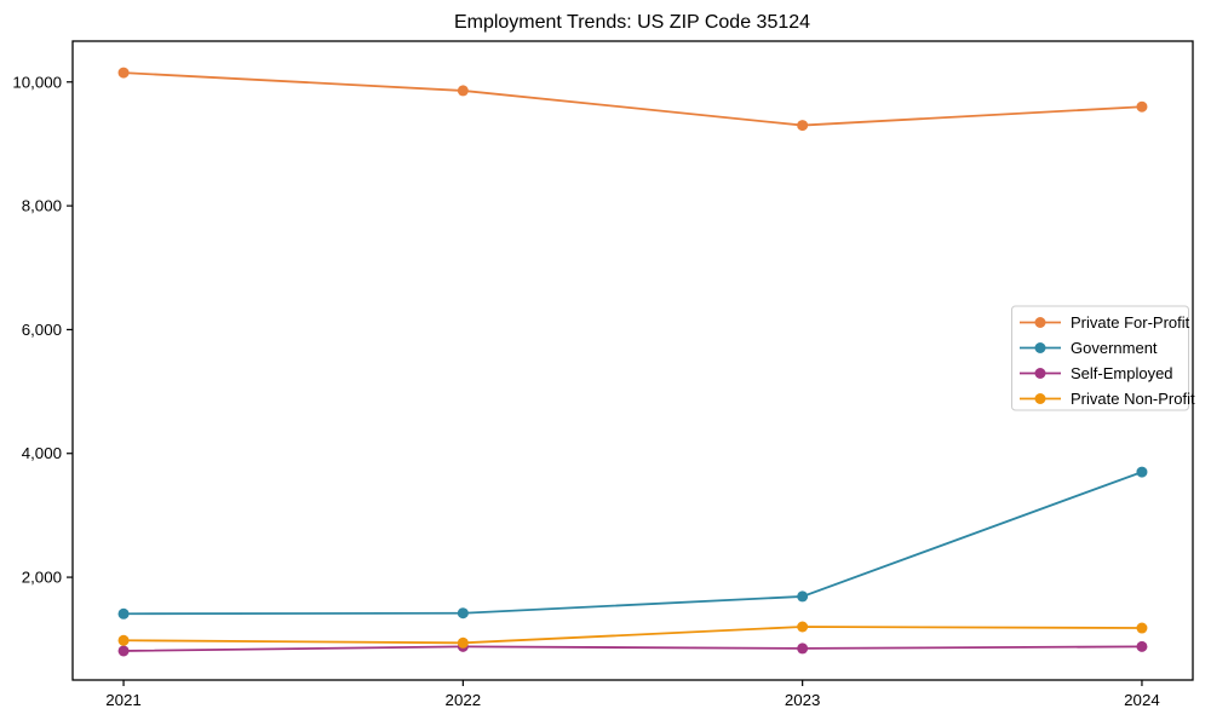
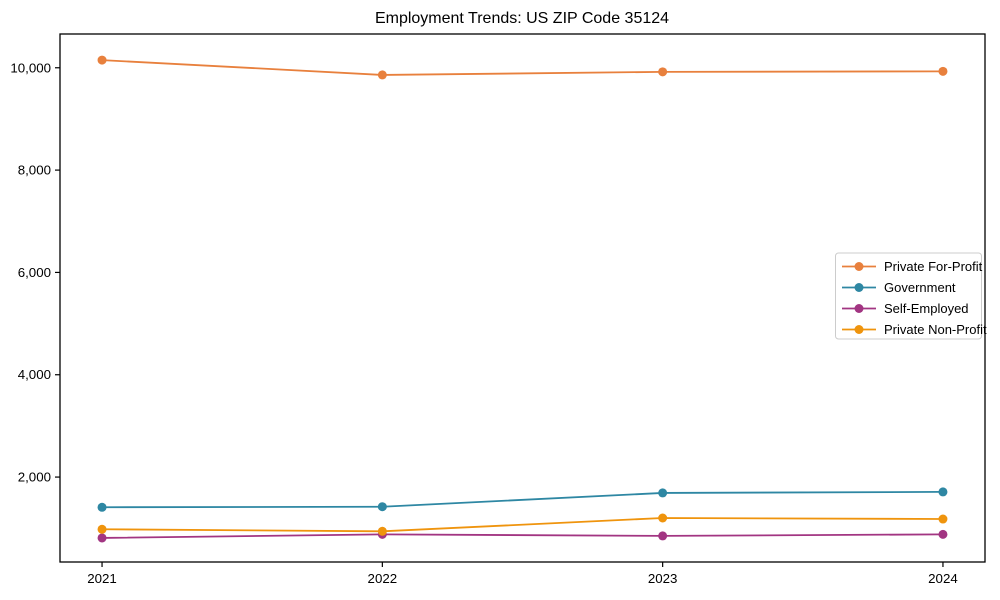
Private For-Profit/2023: 9300 -> 9900
Private For-Profit/2024: 9600 -> 9900
Government/2024: 3700 -> 1700
